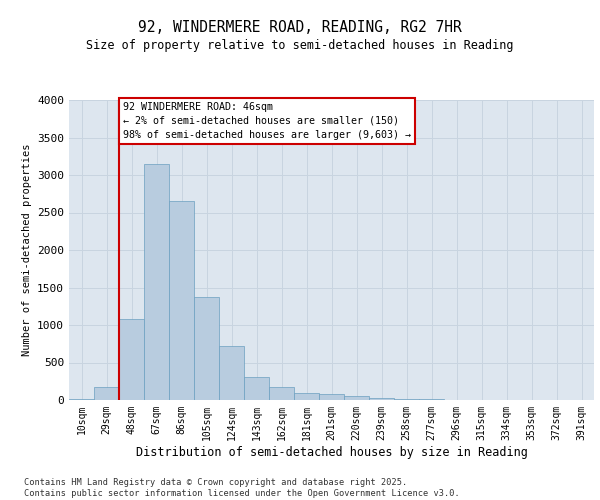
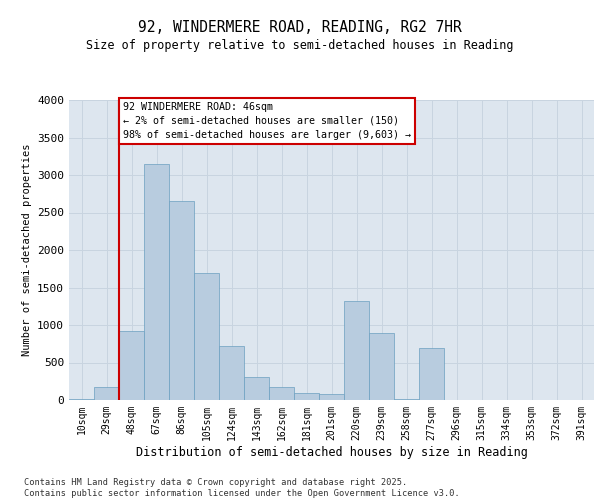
48sqm: 1080 -> 920
105sqm: 1380 -> 1700
220sqm: 60 -> 1320
239sqm: 30 -> 900
277sqm: 10 -> 700
